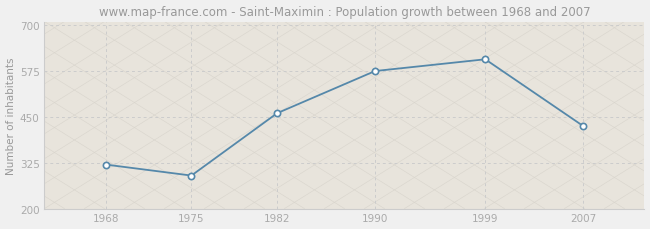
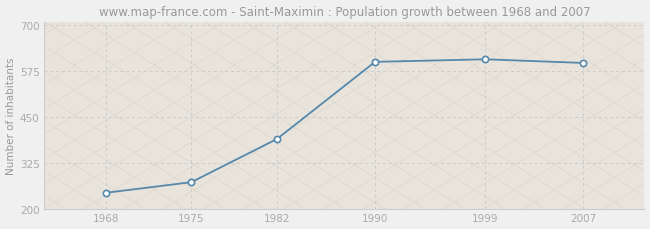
1968: 320 -> 243
1975: 290 -> 272
1982: 460 -> 390
1990: 575 -> 600
2007: 425 -> 597
